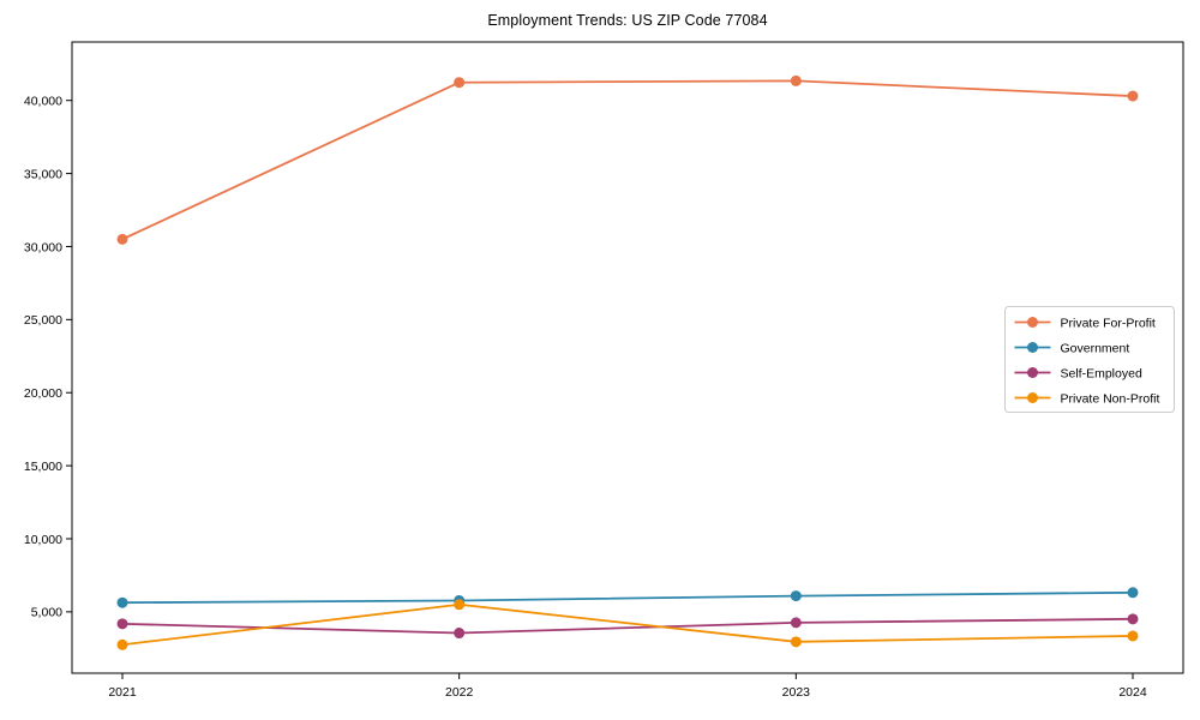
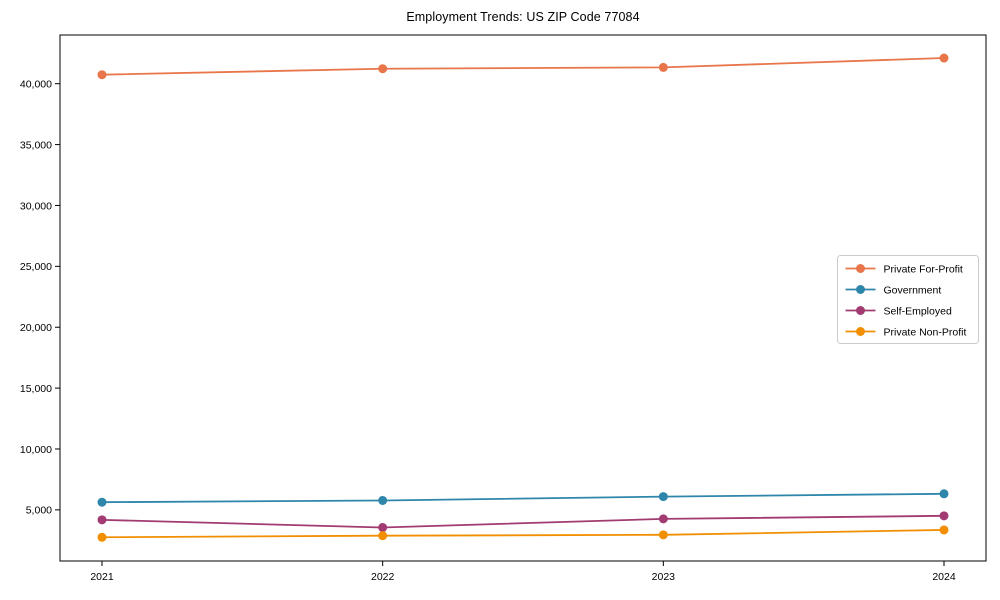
Private For-Profit/2021: 30500 -> 40700
Private Non-Profit/2022: 5500 -> 2900
Private For-Profit/2024: 40300 -> 42100
